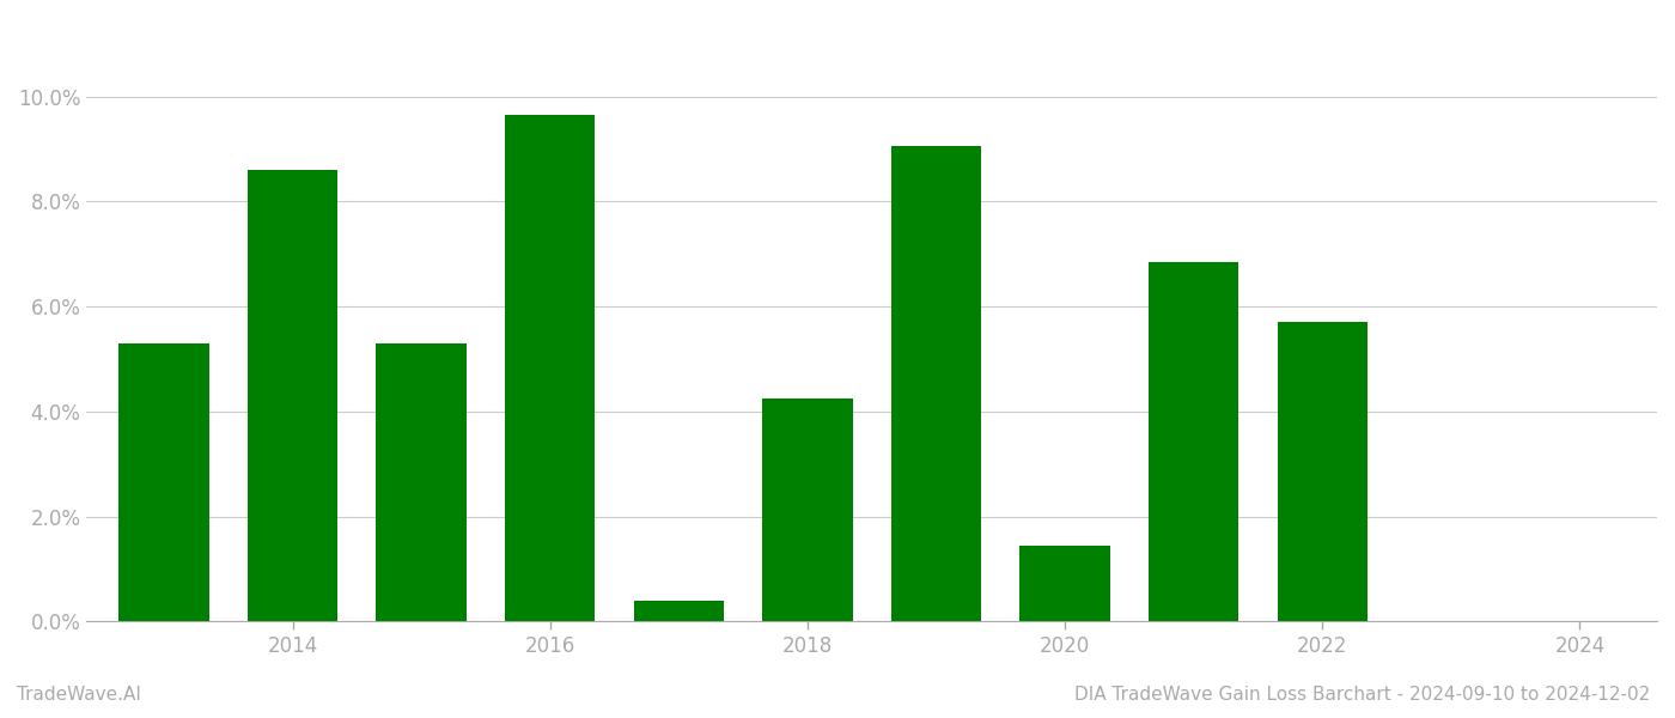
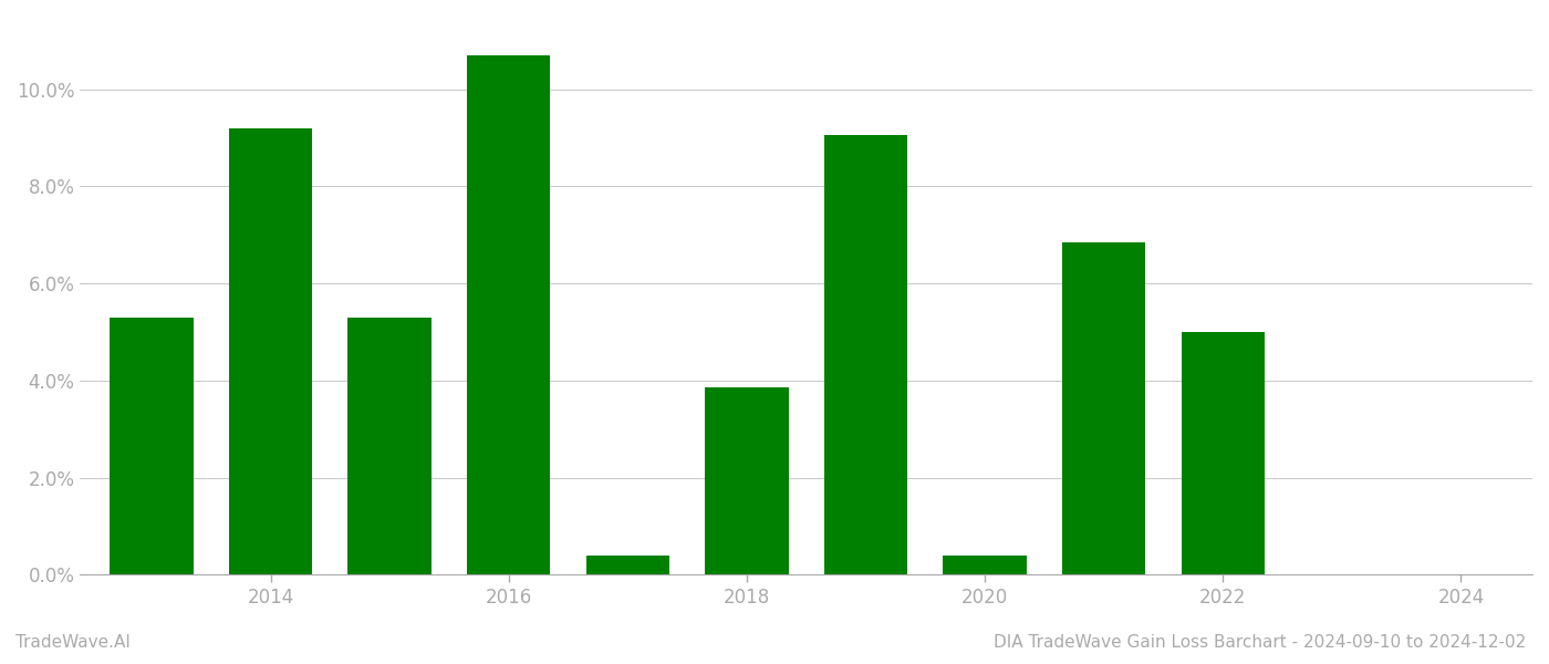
2014: 8.60% -> 9.20%
2016: 9.65% -> 10.70%
2018: 4.25% -> 3.85%
2020: 1.45% -> 0.40%
2022: 5.70% -> 5.00%
